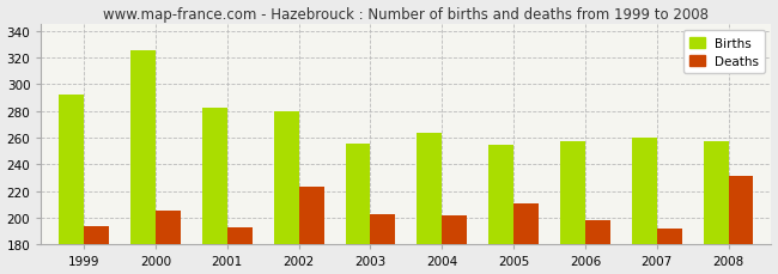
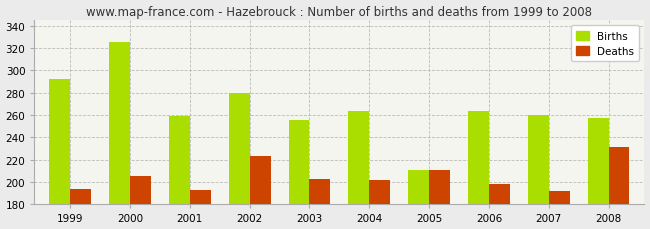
Births/2001: 282 -> 259
Births/2005: 255 -> 211
Births/2006: 257 -> 264
